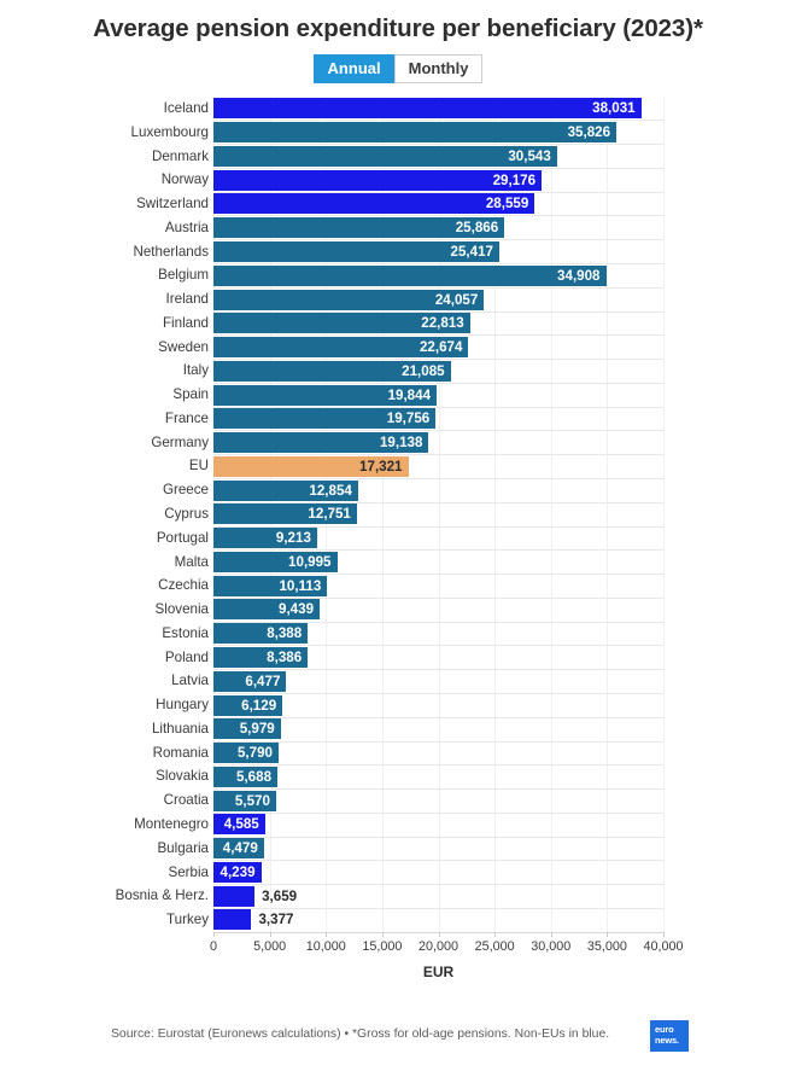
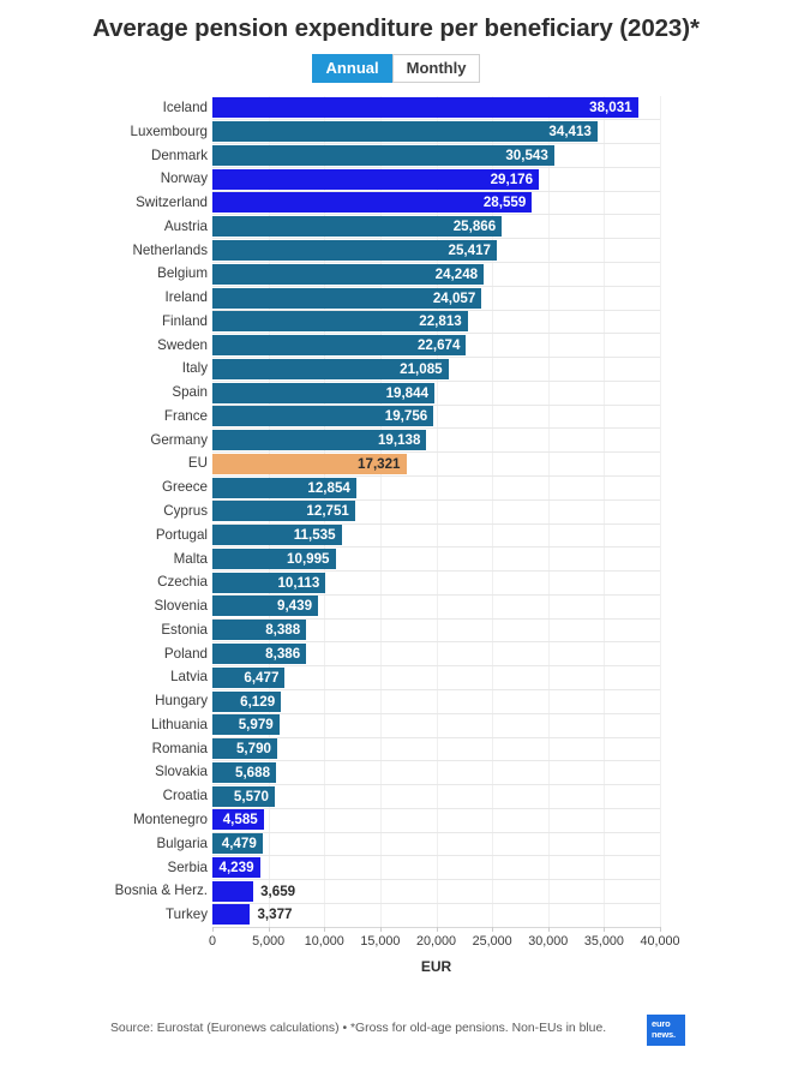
Luxembourg: 35,826 -> 34,413
Belgium: 34,908 -> 24,248
Portugal: 9,213 -> 11,535
